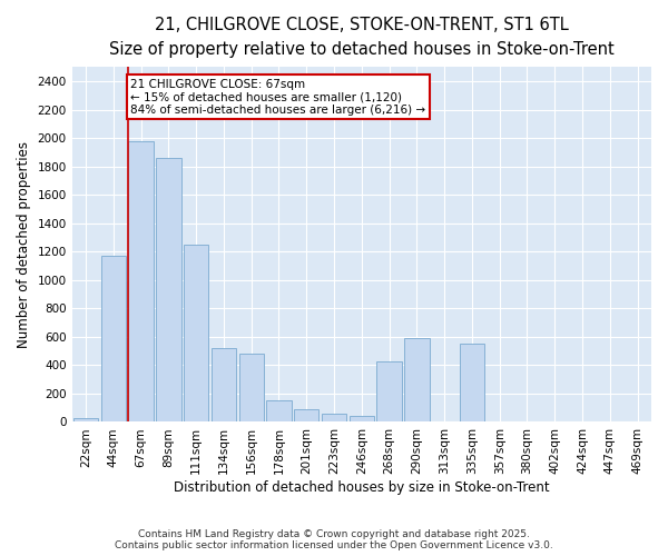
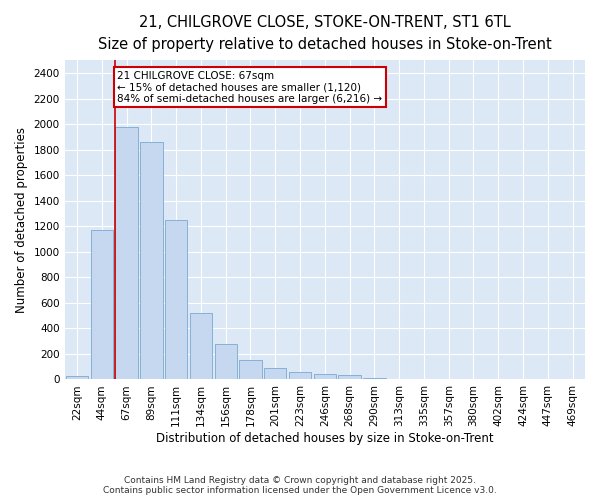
156sqm: 480 -> 280
268sqm: 430 -> 40
290sqm: 590 -> 10
335sqm: 550 -> 0
